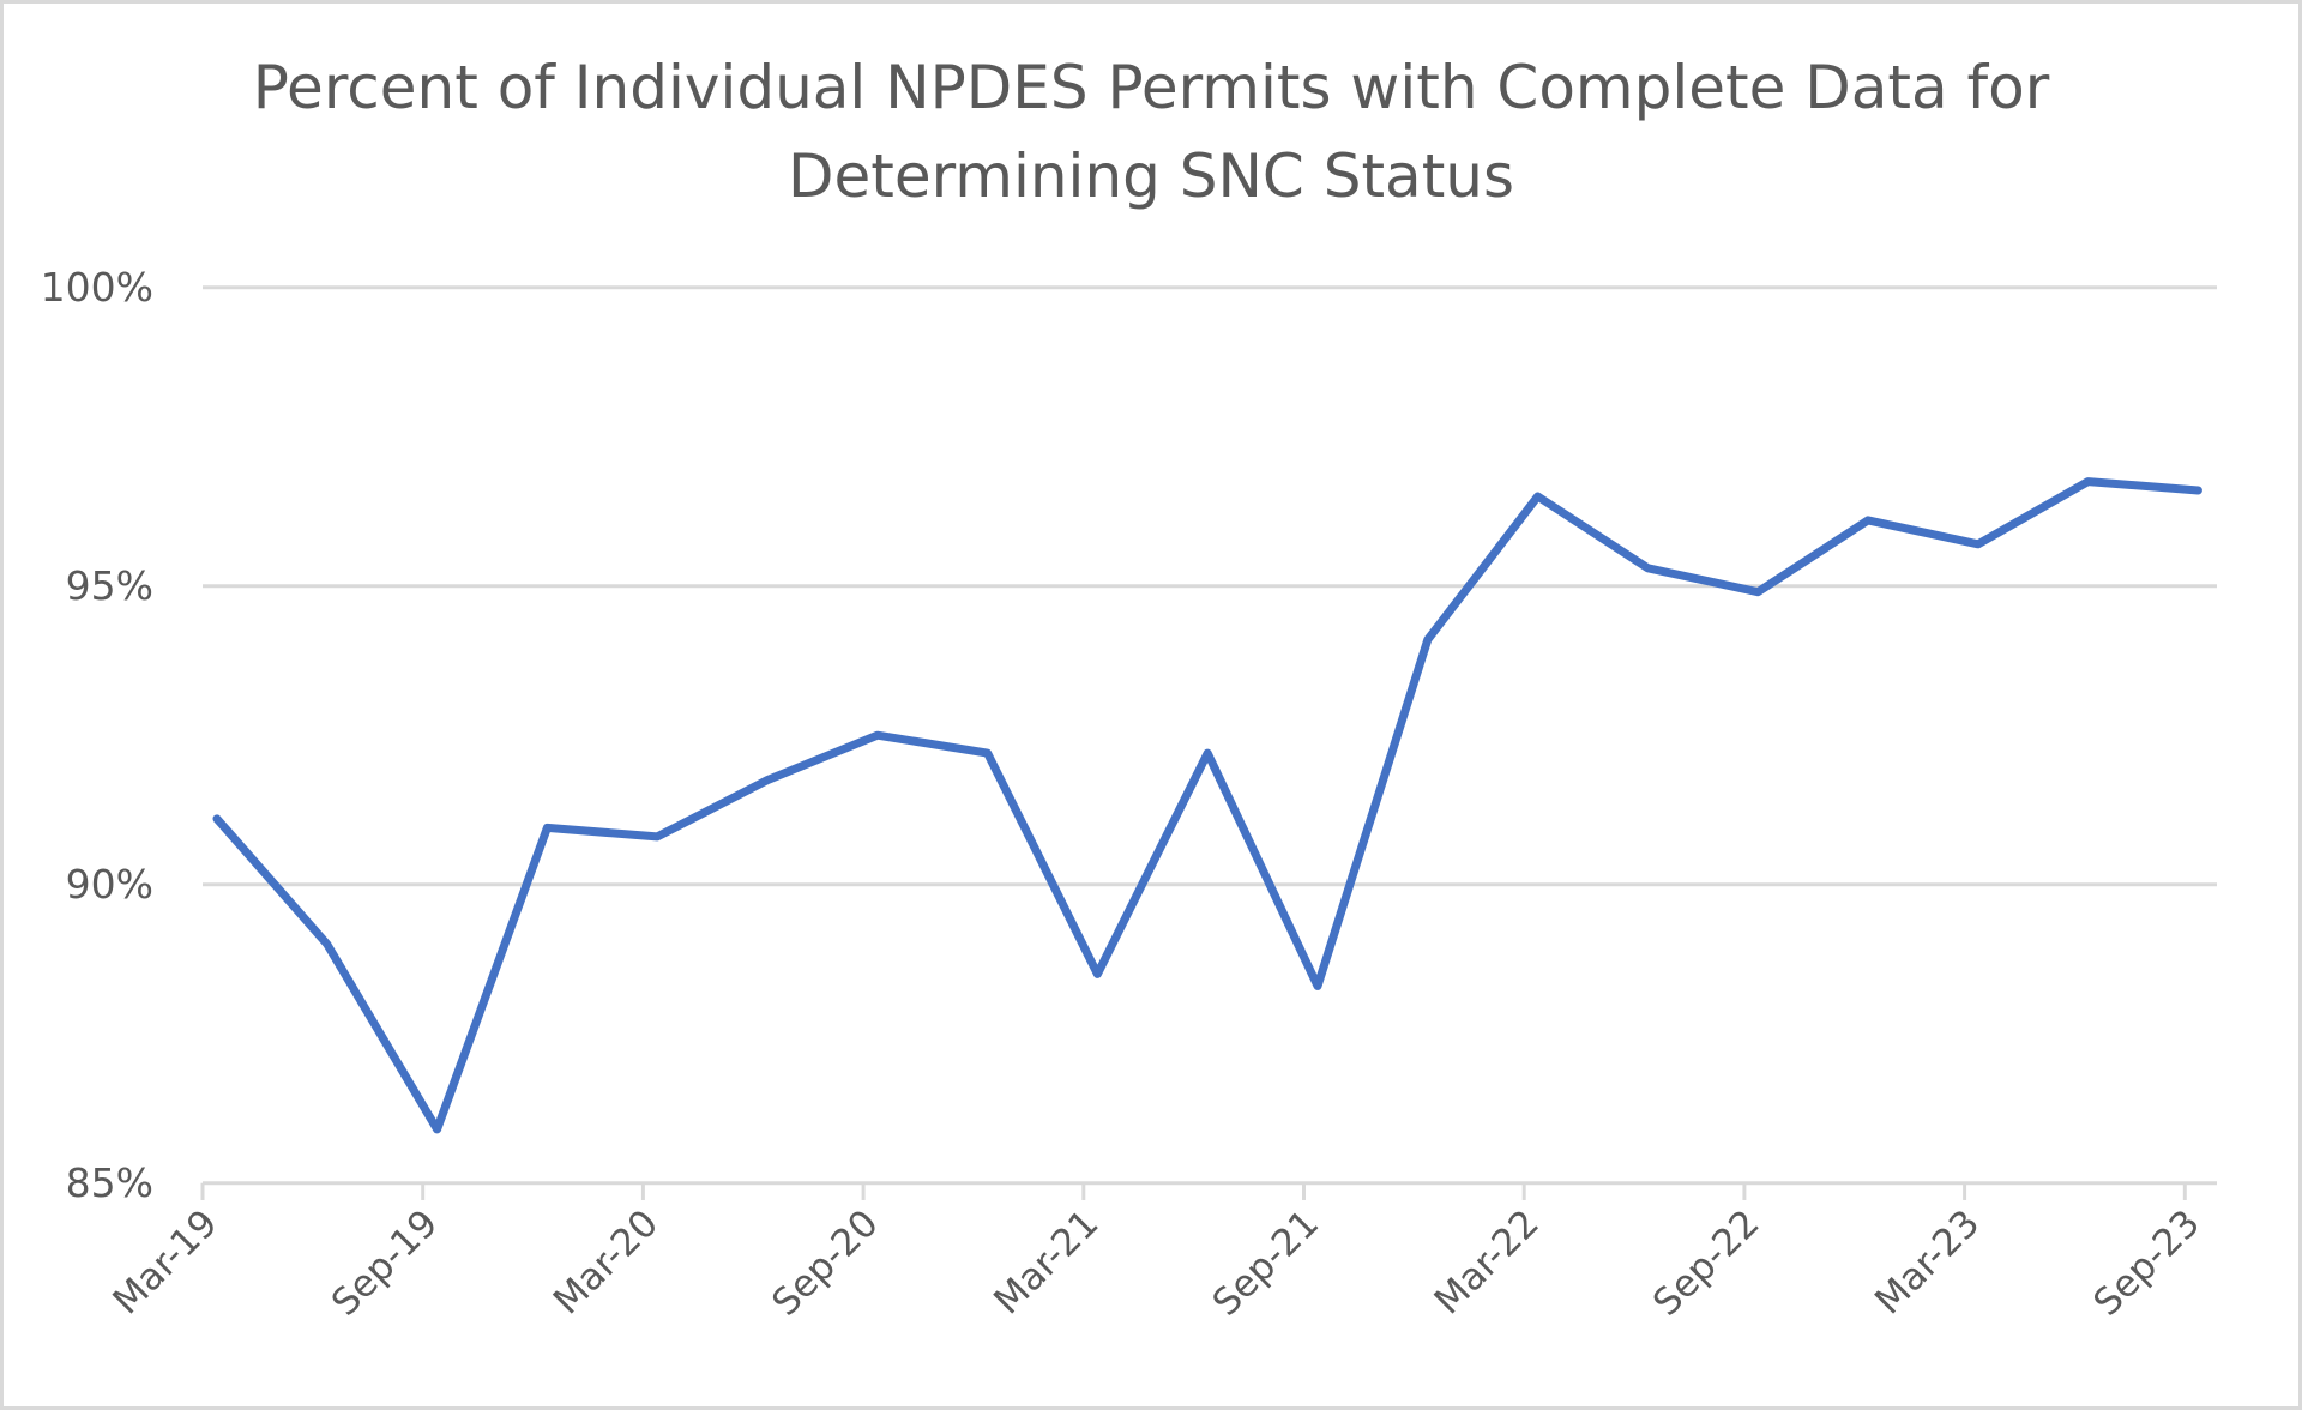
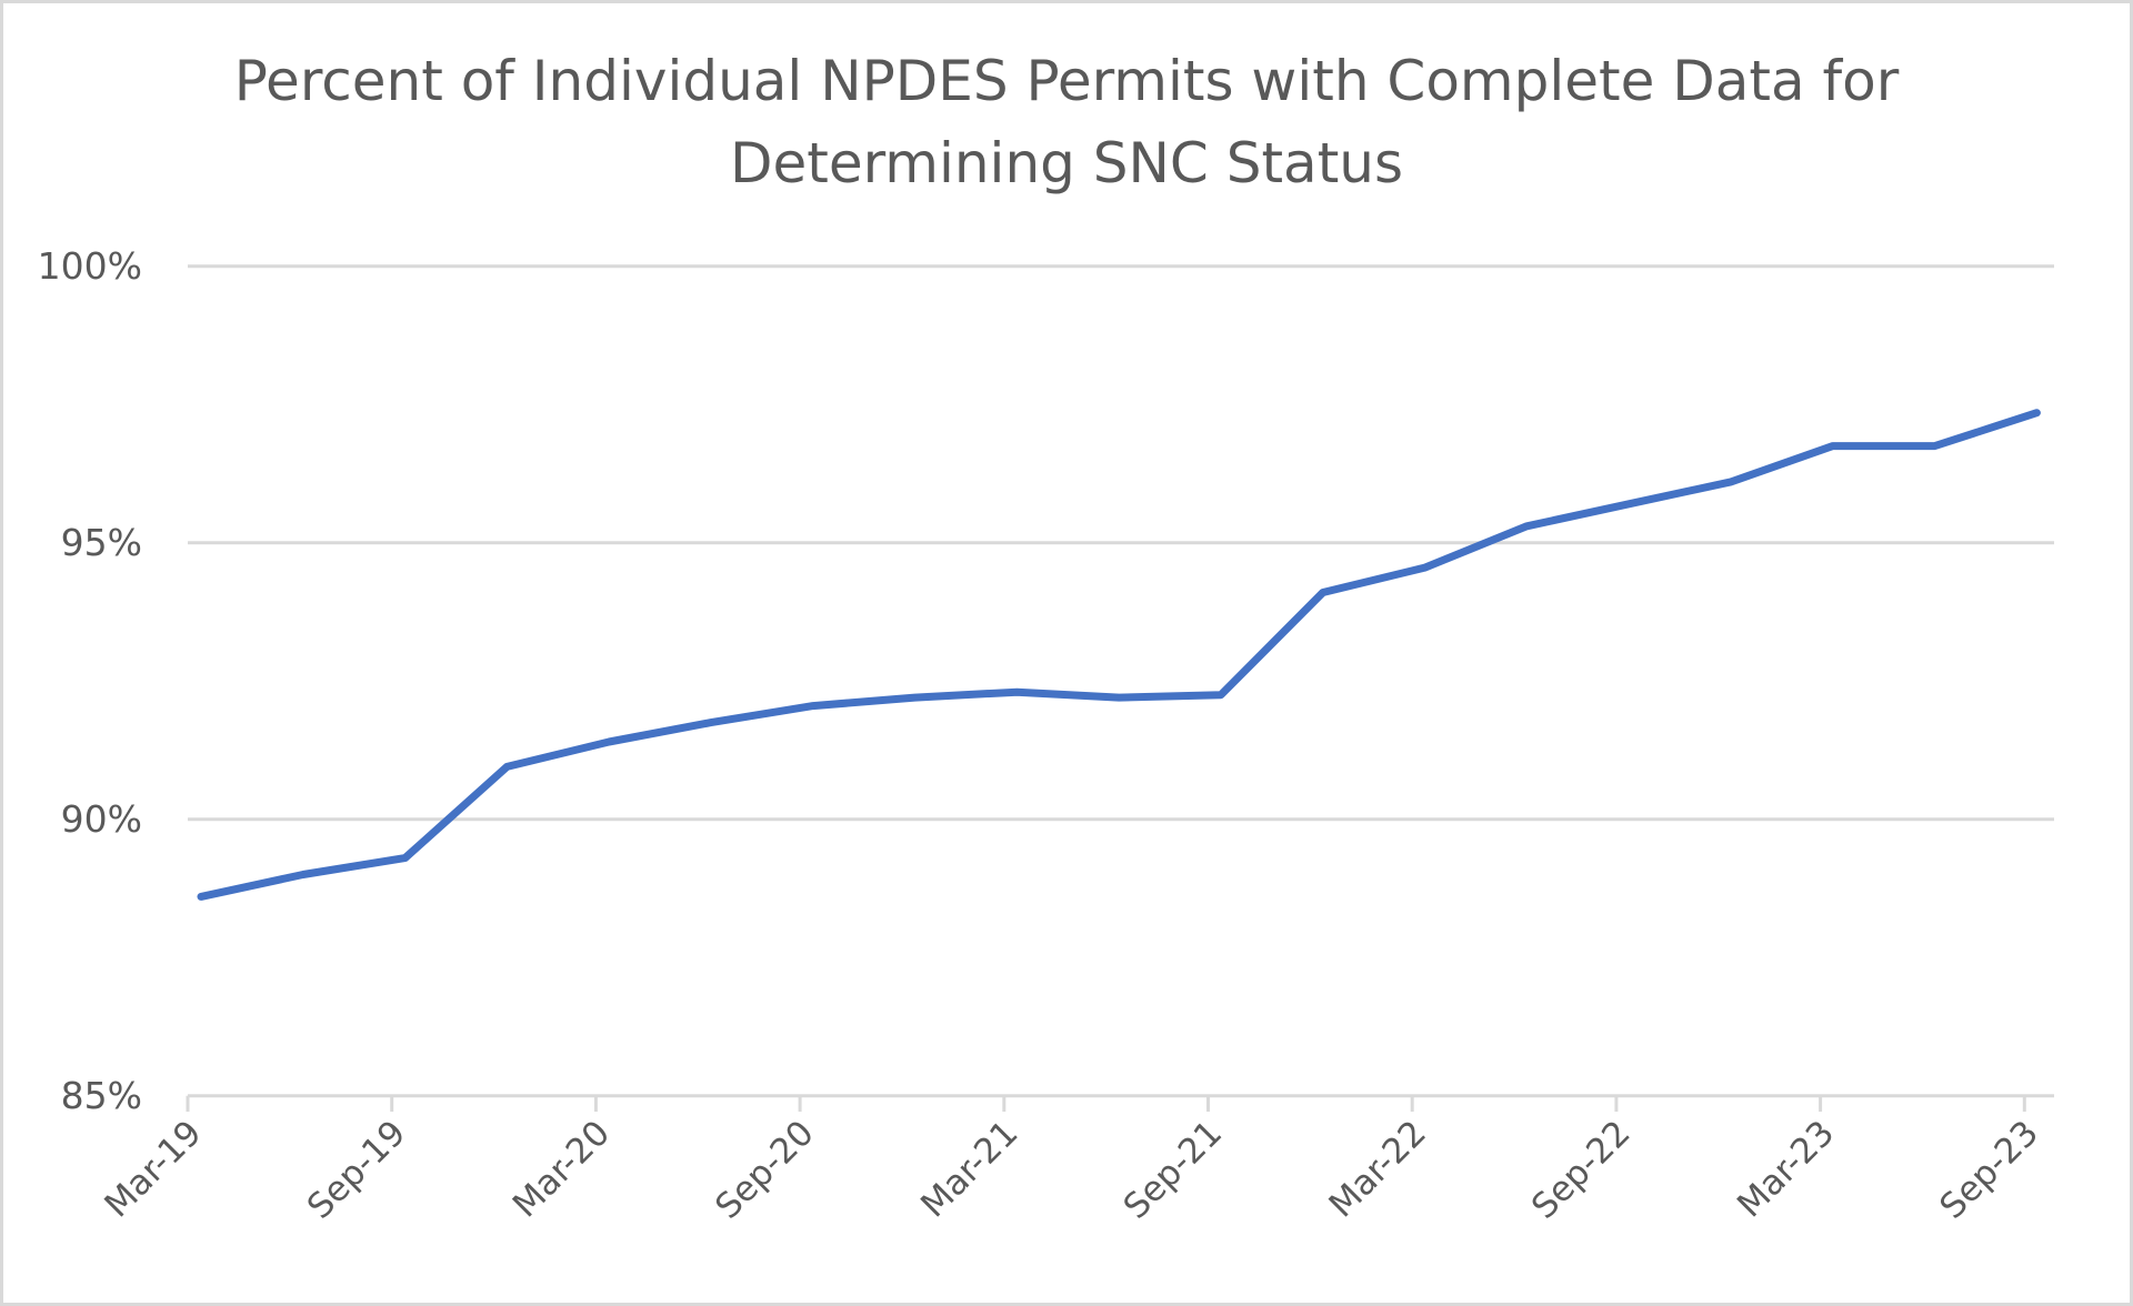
Mar-19: 91.1% -> 88.6%
Sep-19: 85.9% -> 89.3%
Mar-20: 90.8% -> 91.4%
Sep-20: 92.5% -> 92.0%
Mar-21: 88.5% -> 92.3%
Sep-21: 88.3% -> 92.2%
Mar-22: 96.5% -> 94.5%
Sep-22: 94.9% -> 95.7%
Mar-23: 95.7% -> 96.8%
Sep-23: 96.6% -> 97.3%
